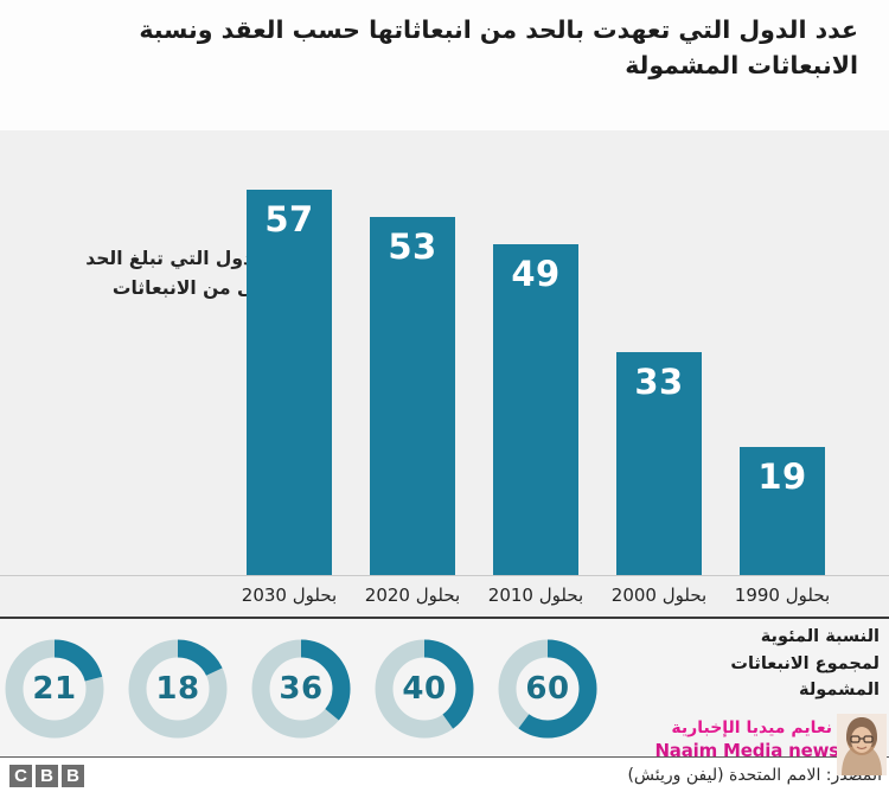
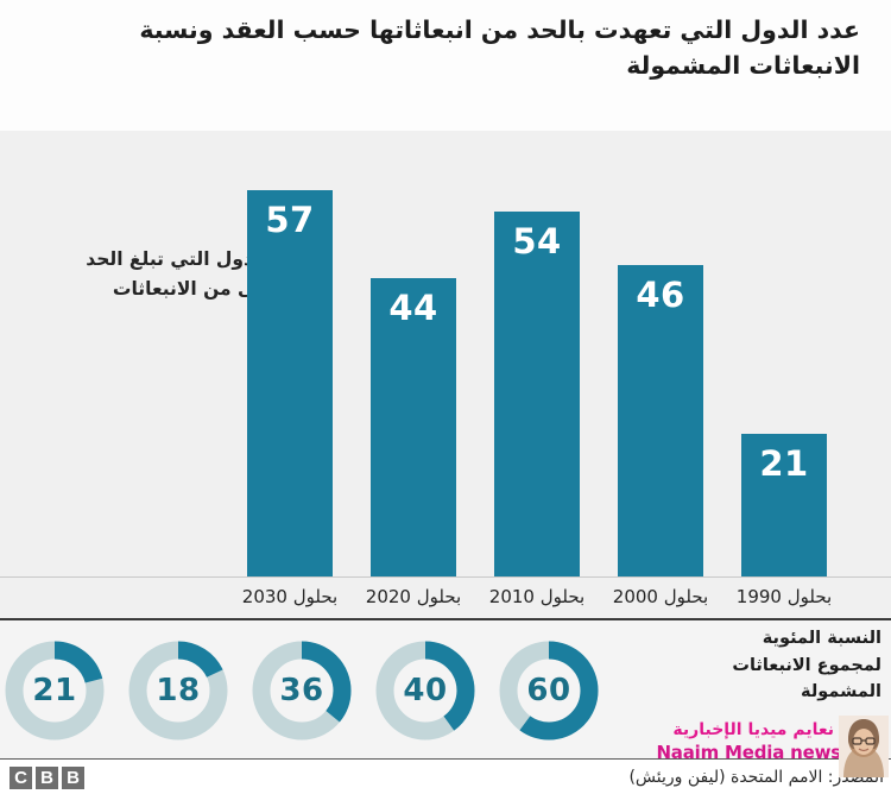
بحلول 1990: 19 -> 21
بحلول 2000: 33 -> 46
بحلول 2010: 49 -> 54
بحلول 2020: 53 -> 44
